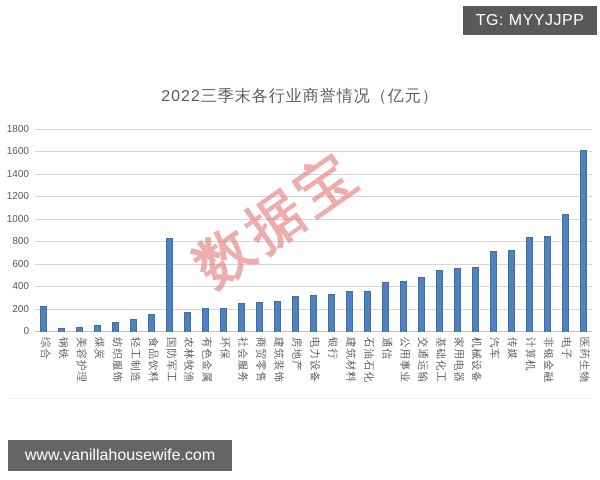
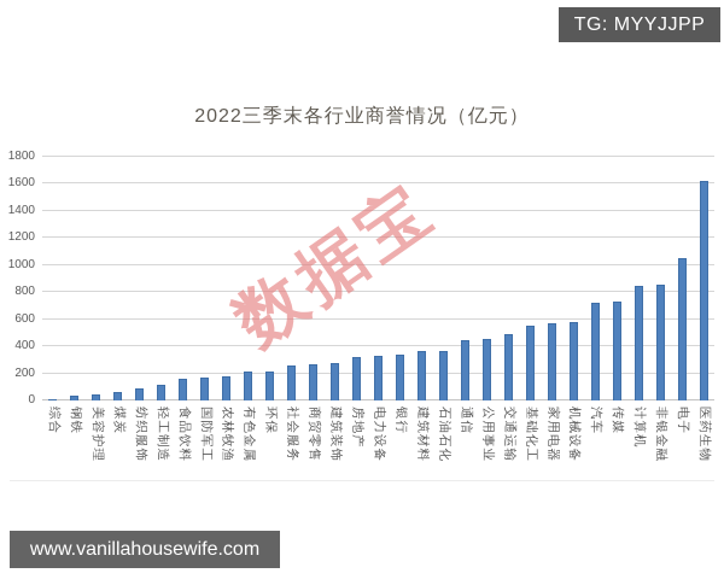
综合: 230 -> 10
国防军工: 840 -> 170
